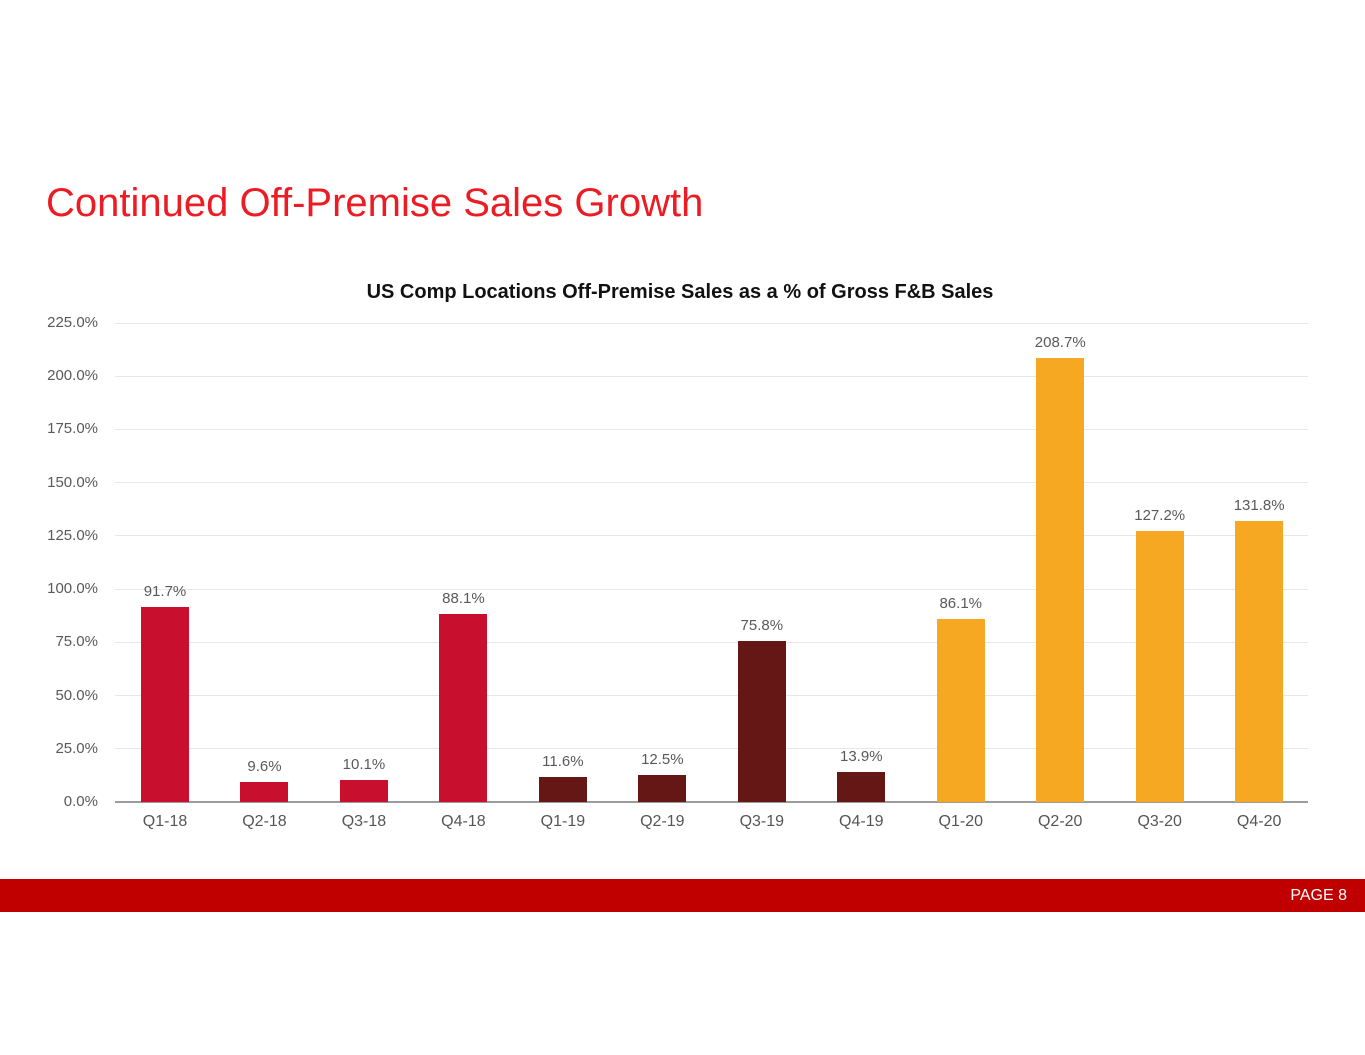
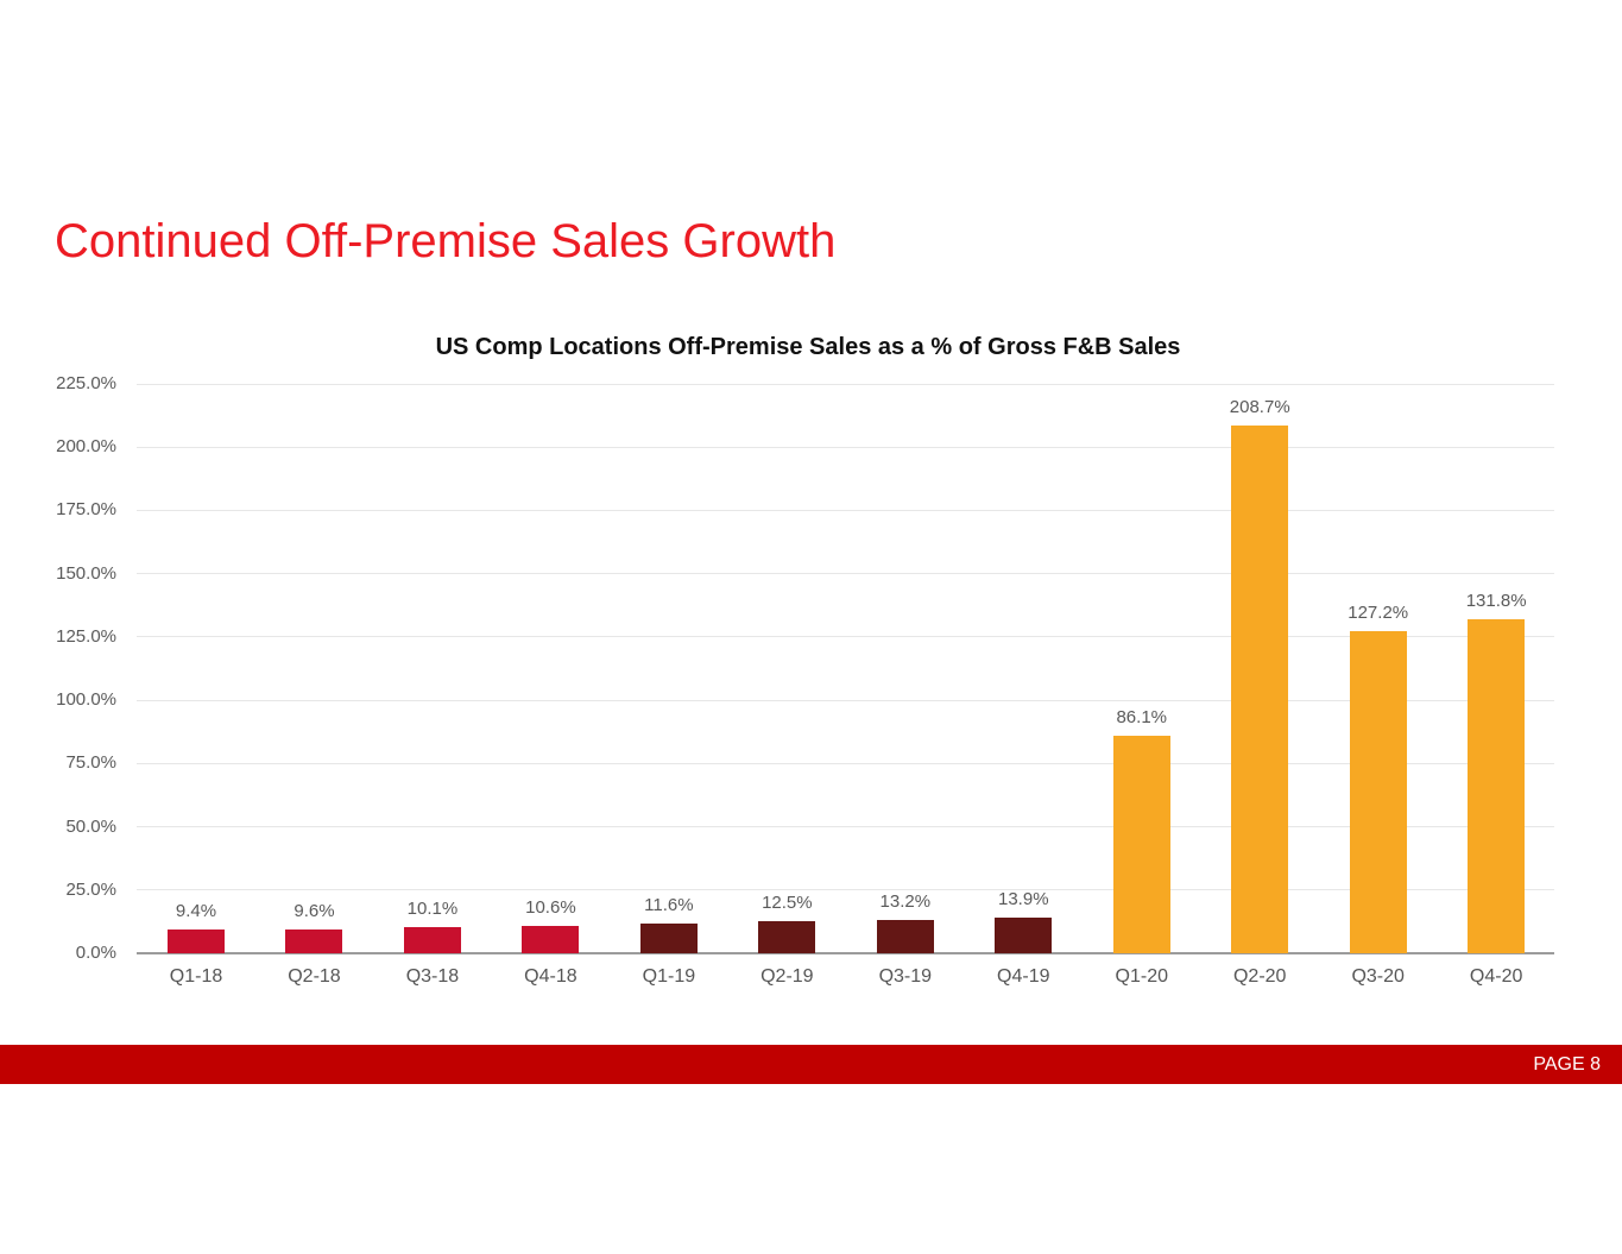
Q1-18: 91.7% -> 9.4%
Q4-18: 88.1% -> 10.6%
Q3-19: 75.8% -> 13.2%
